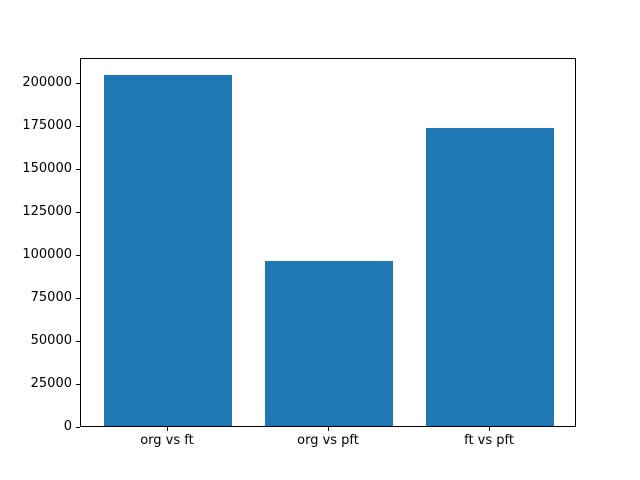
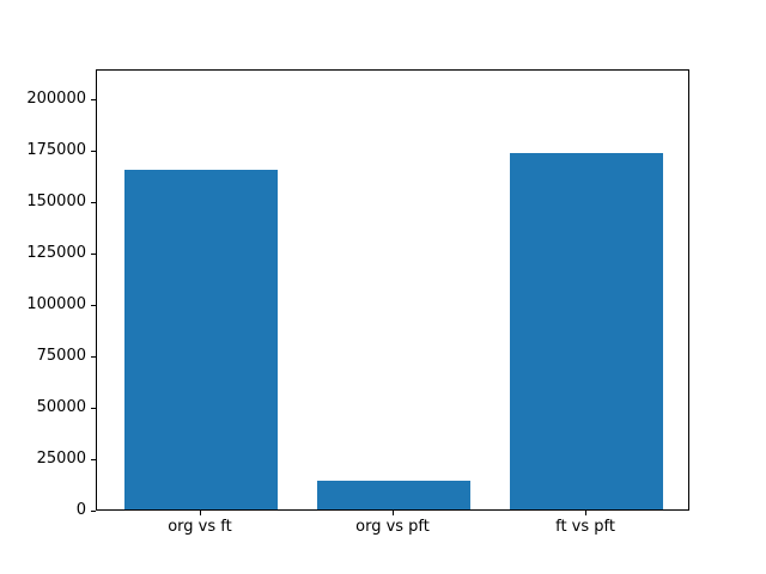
org vs ft: 204000 -> 165000
org vs pft: 96000 -> 14000
